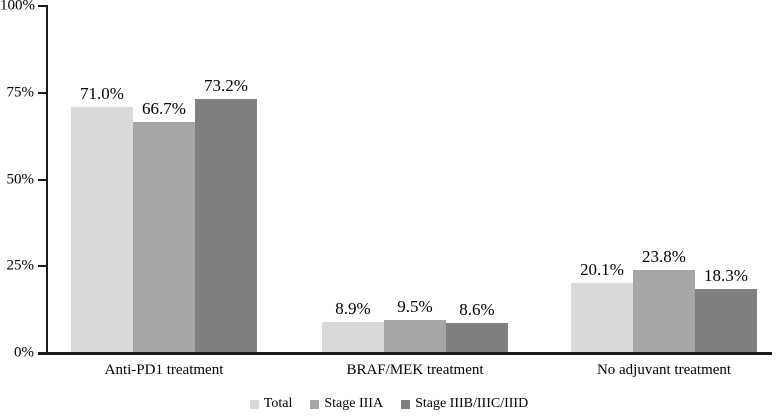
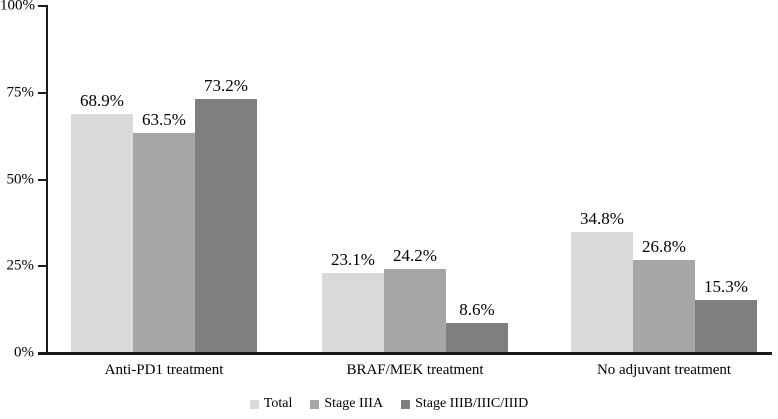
Total/Anti-PD1 treatment: 71.0% -> 68.9%
Stage IIIA/Anti-PD1 treatment: 66.7% -> 63.5%
Total/BRAF/MEK treatment: 8.9% -> 23.1%
Stage IIIA/BRAF/MEK treatment: 9.5% -> 24.2%
Total/No adjuvant treatment: 20.1% -> 34.8%
Stage IIIA/No adjuvant treatment: 23.8% -> 26.8%
Stage IIIB/IIIC/IIID/No adjuvant treatment: 18.3% -> 15.3%
